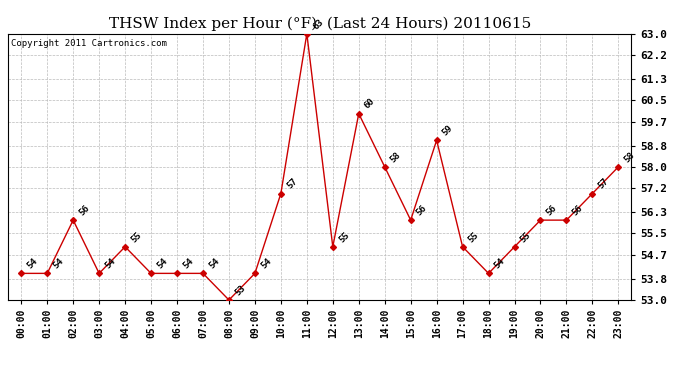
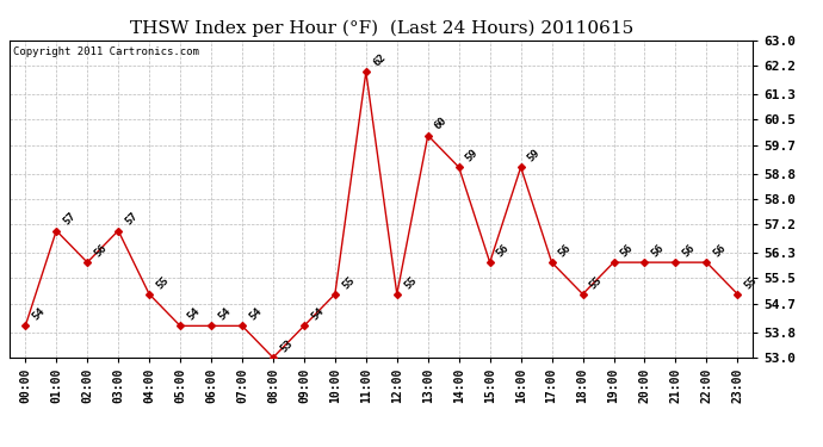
01:00: 54 -> 57
03:00: 54 -> 57
10:00: 57 -> 55
11:00: 63 -> 62
14:00: 58 -> 59
17:00: 55 -> 56
18:00: 54 -> 55
19:00: 55 -> 56
22:00: 57 -> 56
23:00: 58 -> 55
